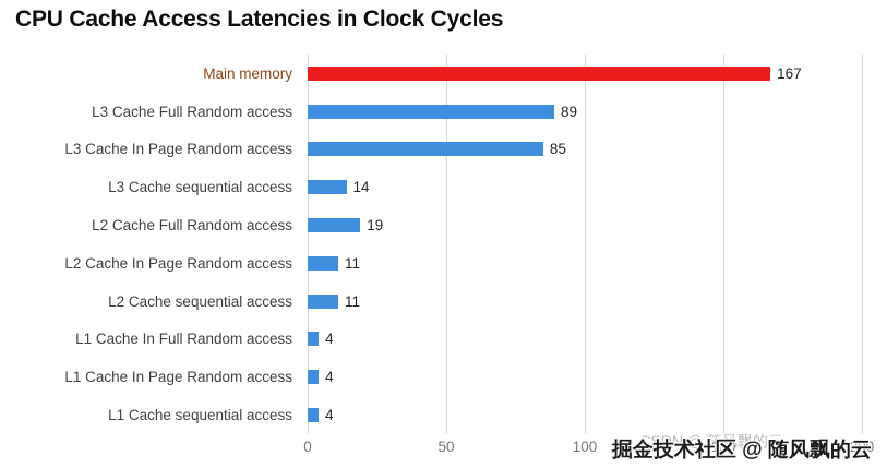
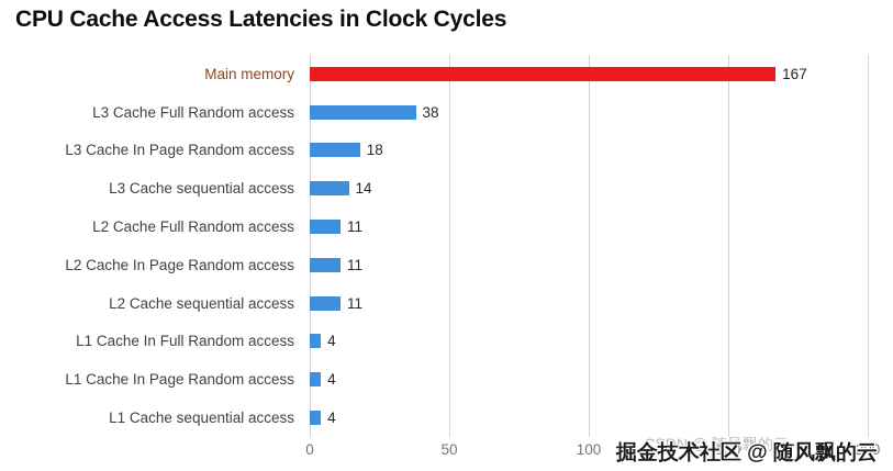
L3 Cache Full Random access: 89 -> 38
L3 Cache In Page Random access: 85 -> 18
L2 Cache Full Random access: 19 -> 11
